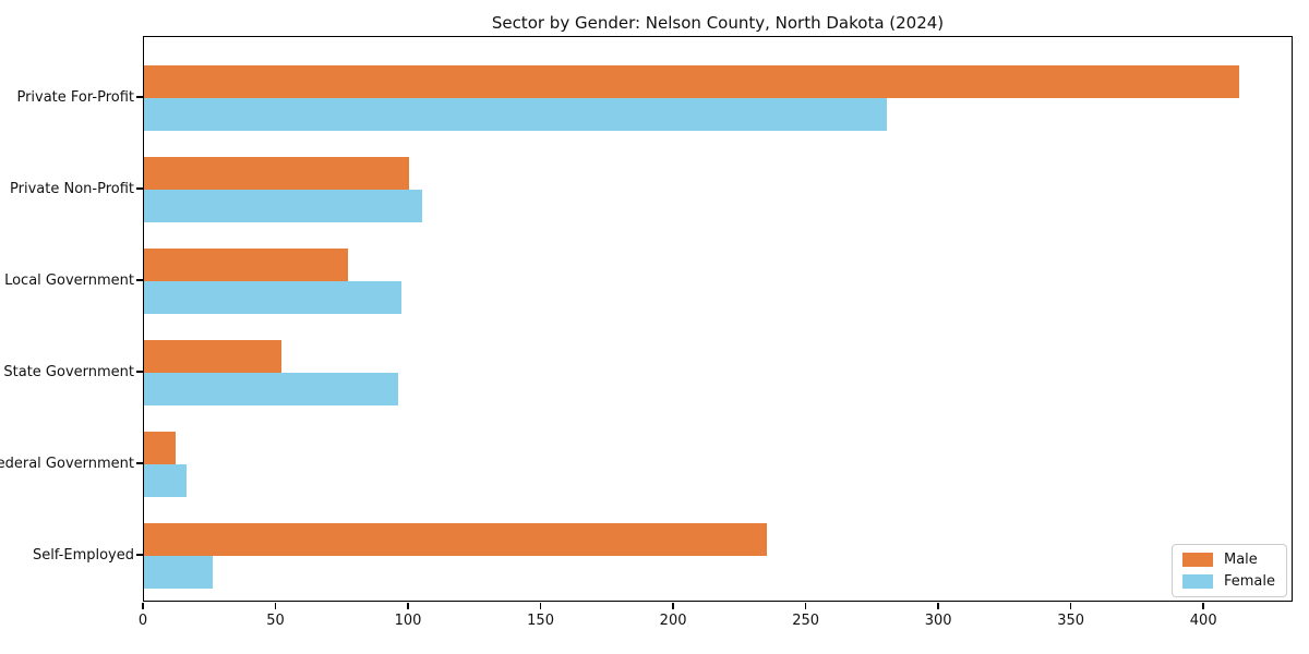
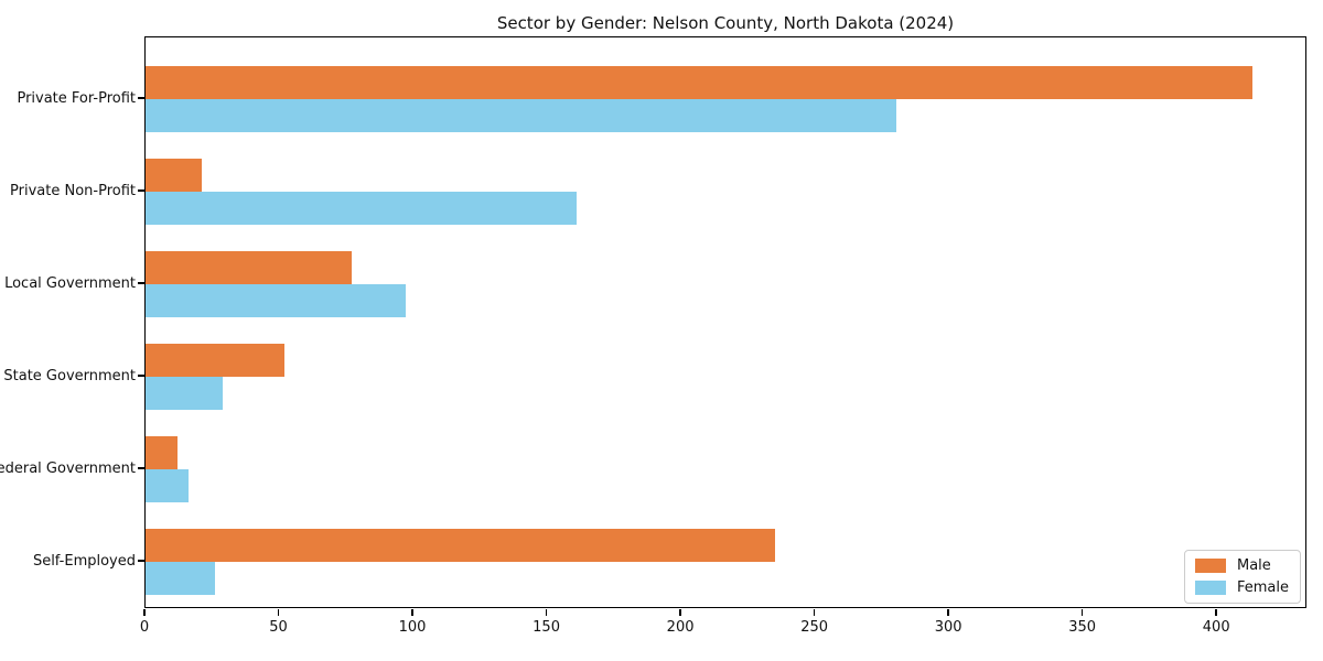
Male/Private Non-Profit: 100 -> 21
Female/Private Non-Profit: 105 -> 161
Female/State Government: 96 -> 29
